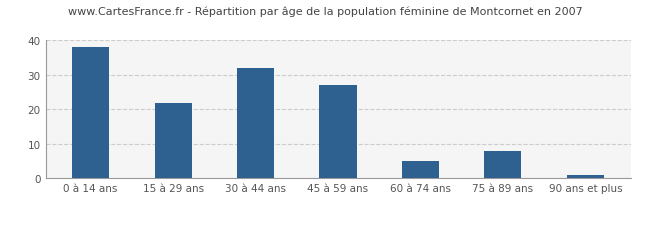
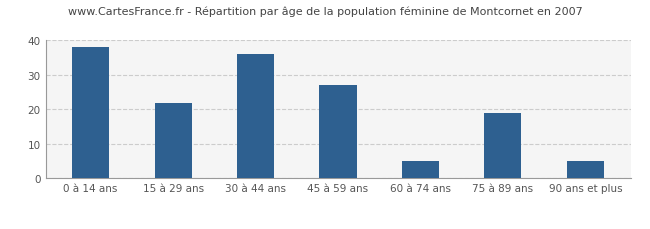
30 à 44 ans: 32 -> 36
75 à 89 ans: 8 -> 19
90 ans et plus: 1 -> 5
